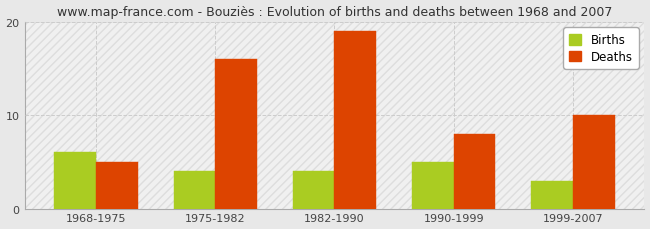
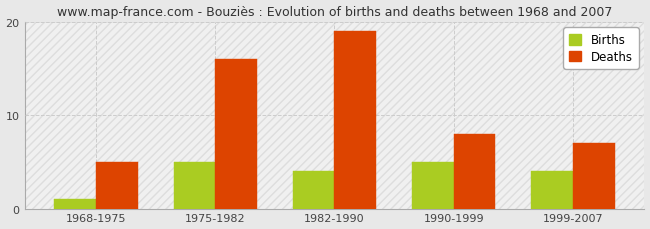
Births/1968-1975: 6 -> 1
Births/1975-1982: 4 -> 5
Births/1999-2007: 3 -> 4
Deaths/1999-2007: 10 -> 7
